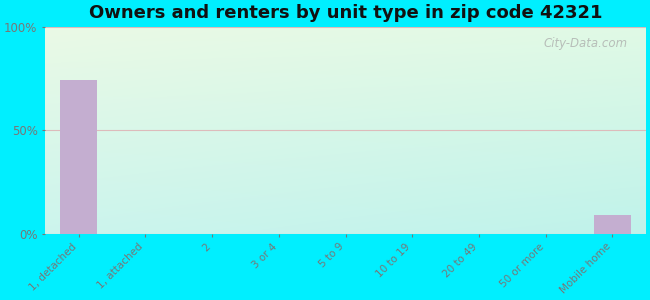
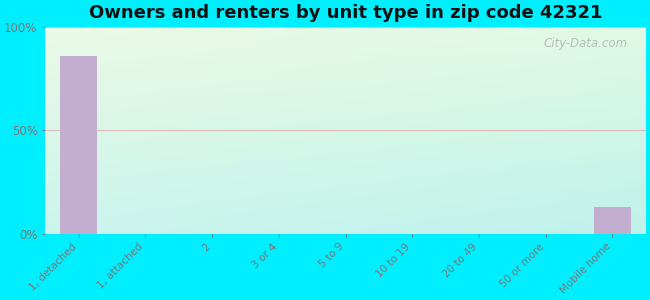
1, detached: 74% -> 86%
Mobile home: 9% -> 13%
